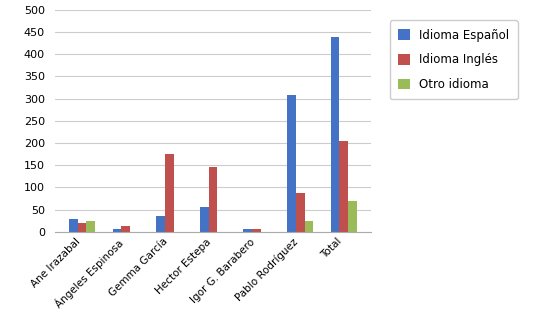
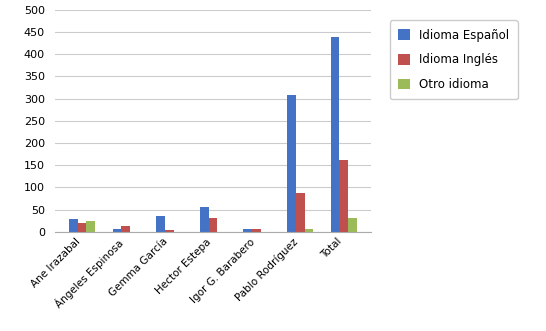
Idioma Inglés/Gemma García: 175 -> 4
Idioma Inglés/Hector Estepa: 145 -> 32
Otro idioma/Pablo Rodríguez: 25 -> 6
Idioma Inglés/Total: 205 -> 162
Otro idioma/Total: 70 -> 32
